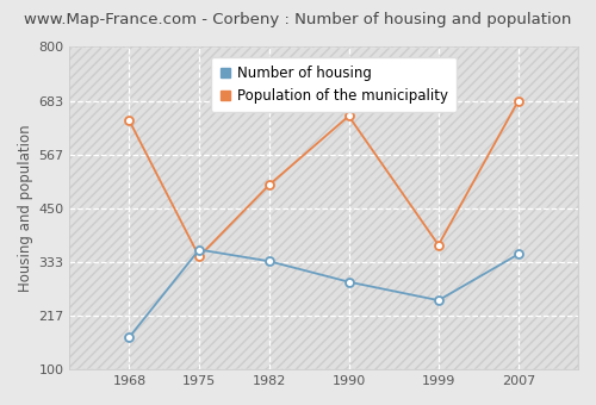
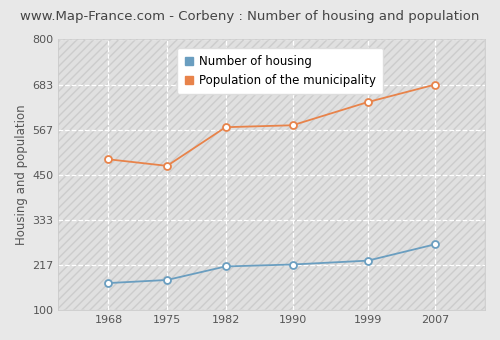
Population of the municipality/1968: 640 -> 490
Number of housing/1975: 360 -> 178
Population of the municipality/1975: 345 -> 473
Number of housing/1982: 335 -> 213
Population of the municipality/1982: 500 -> 573
Number of housing/1990: 290 -> 218
Population of the municipality/1990: 650 -> 578
Number of housing/1999: 250 -> 228
Population of the municipality/1999: 370 -> 638
Number of housing/2007: 350 -> 270
